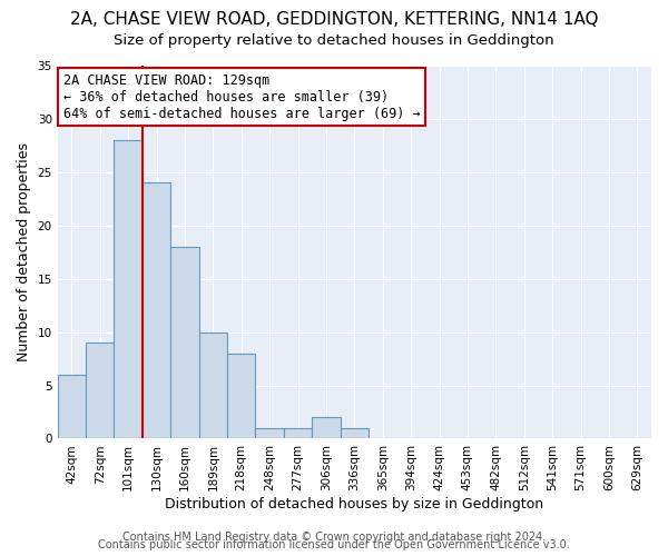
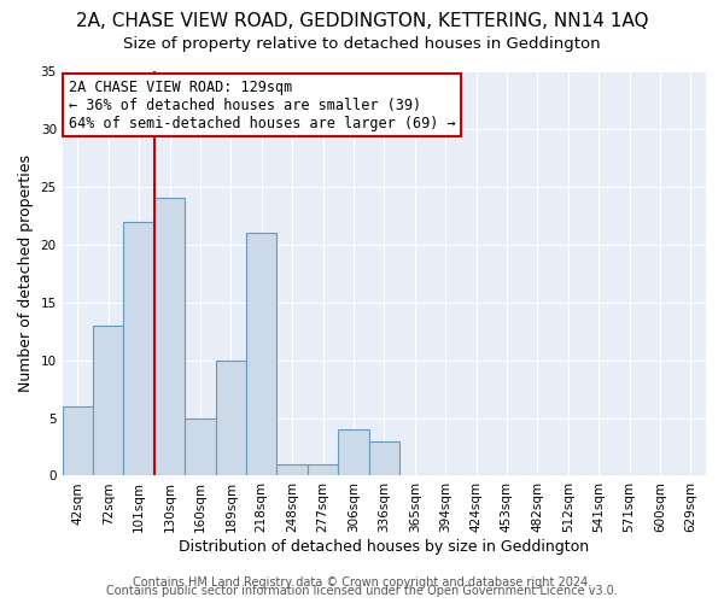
72sqm: 9 -> 13
101sqm: 28 -> 22
160sqm: 18 -> 5
218sqm: 8 -> 21
306sqm: 2 -> 4
336sqm: 1 -> 3
